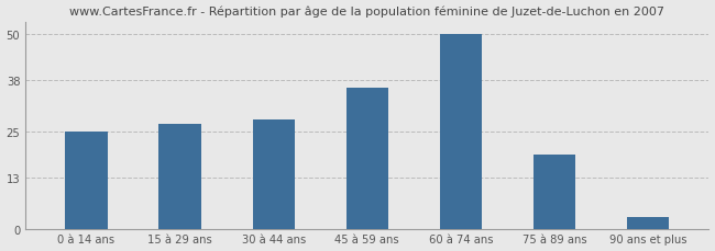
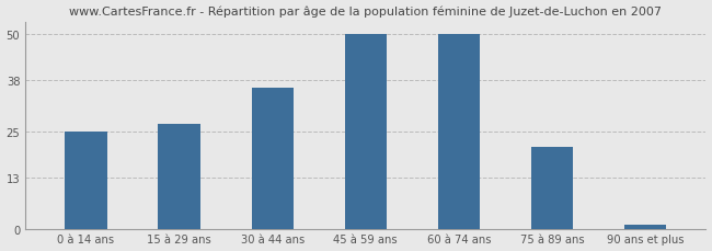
30 à 44 ans: 28 -> 36
45 à 59 ans: 36 -> 50
75 à 89 ans: 19 -> 21
90 ans et plus: 3 -> 1
